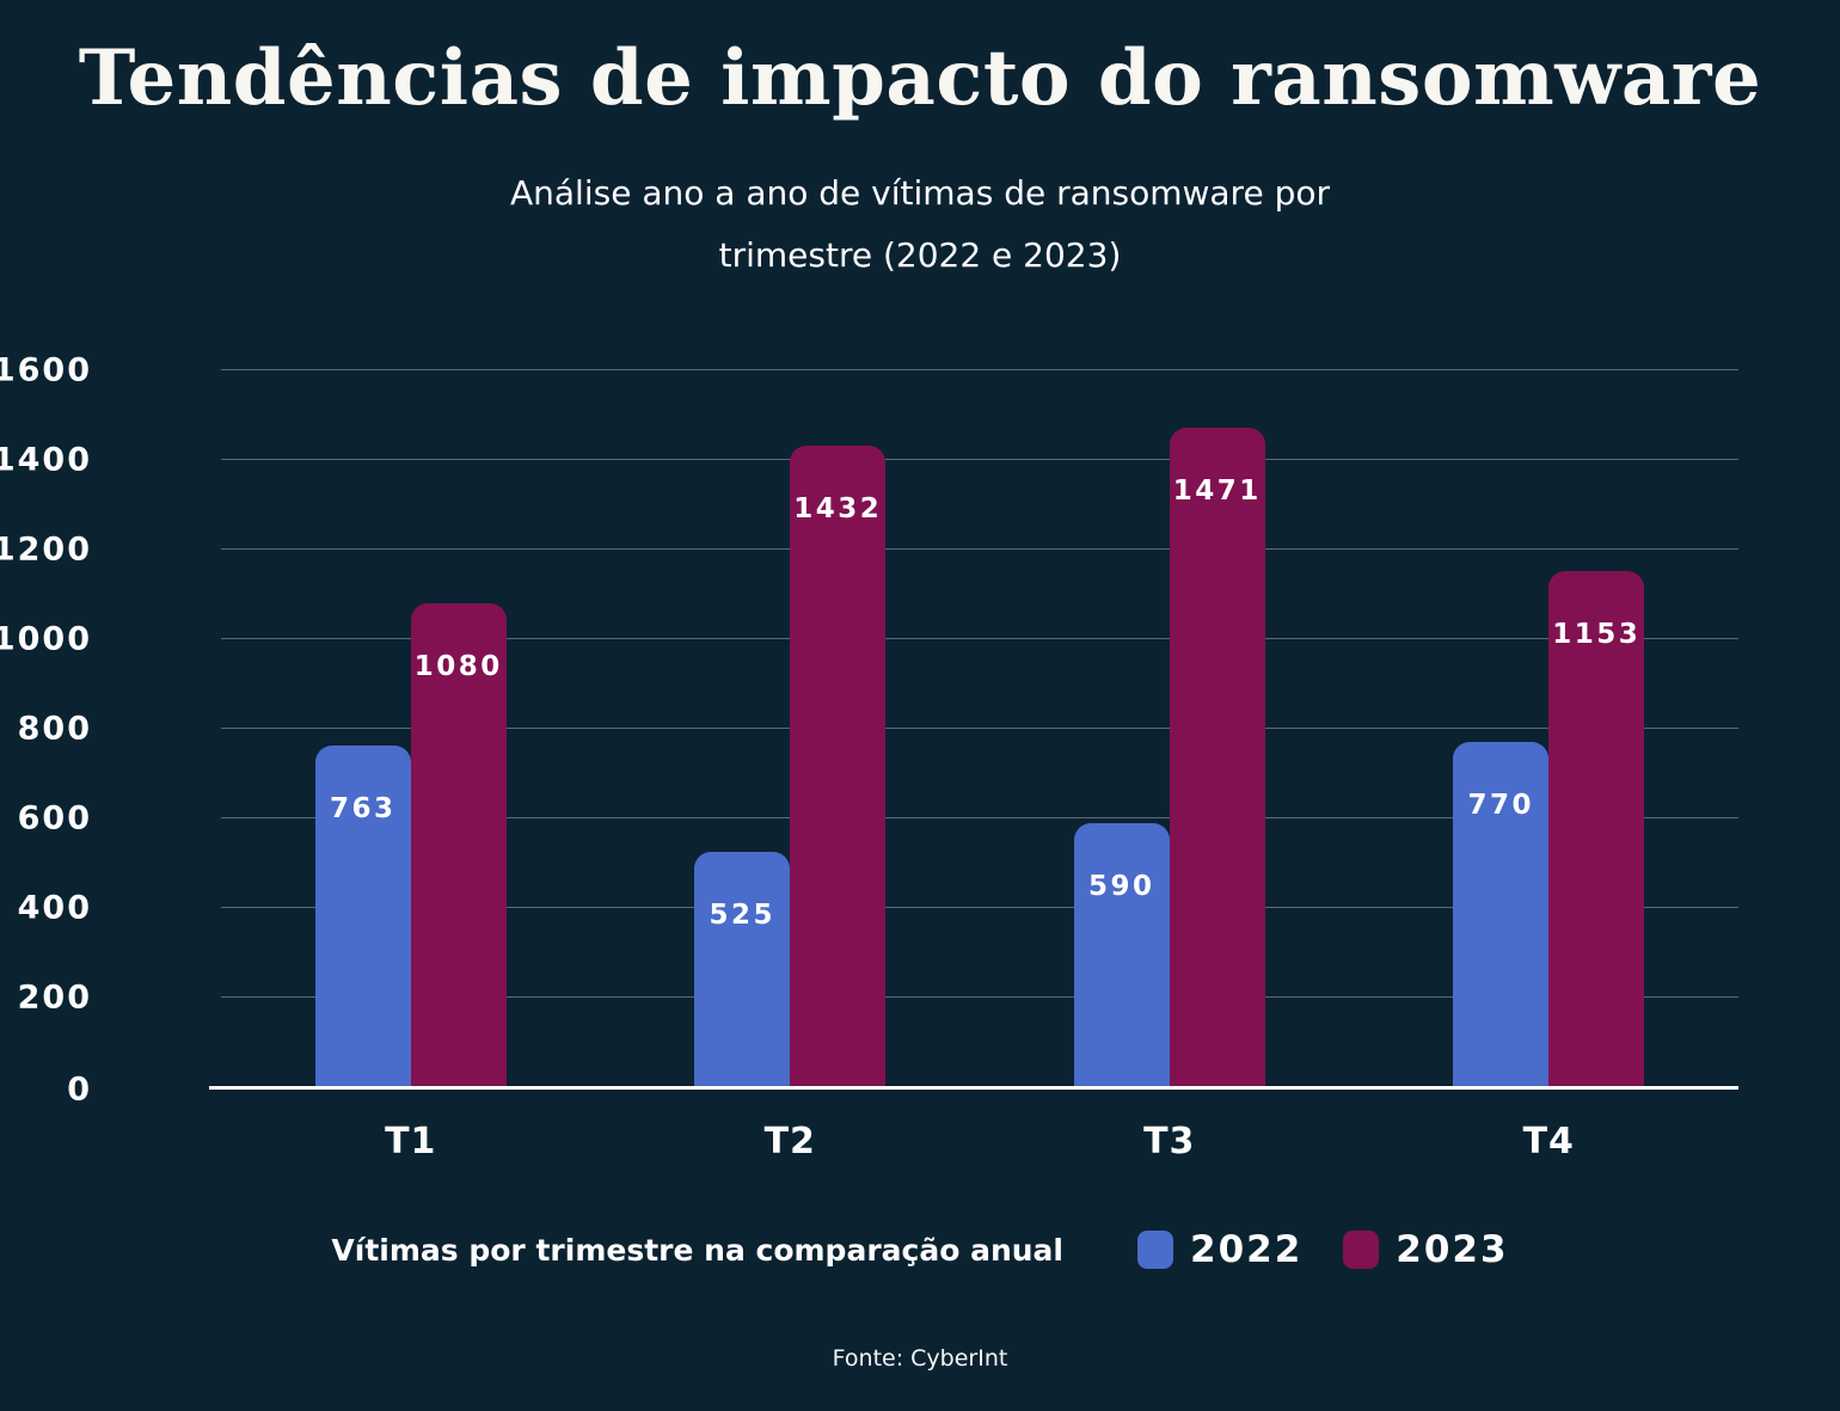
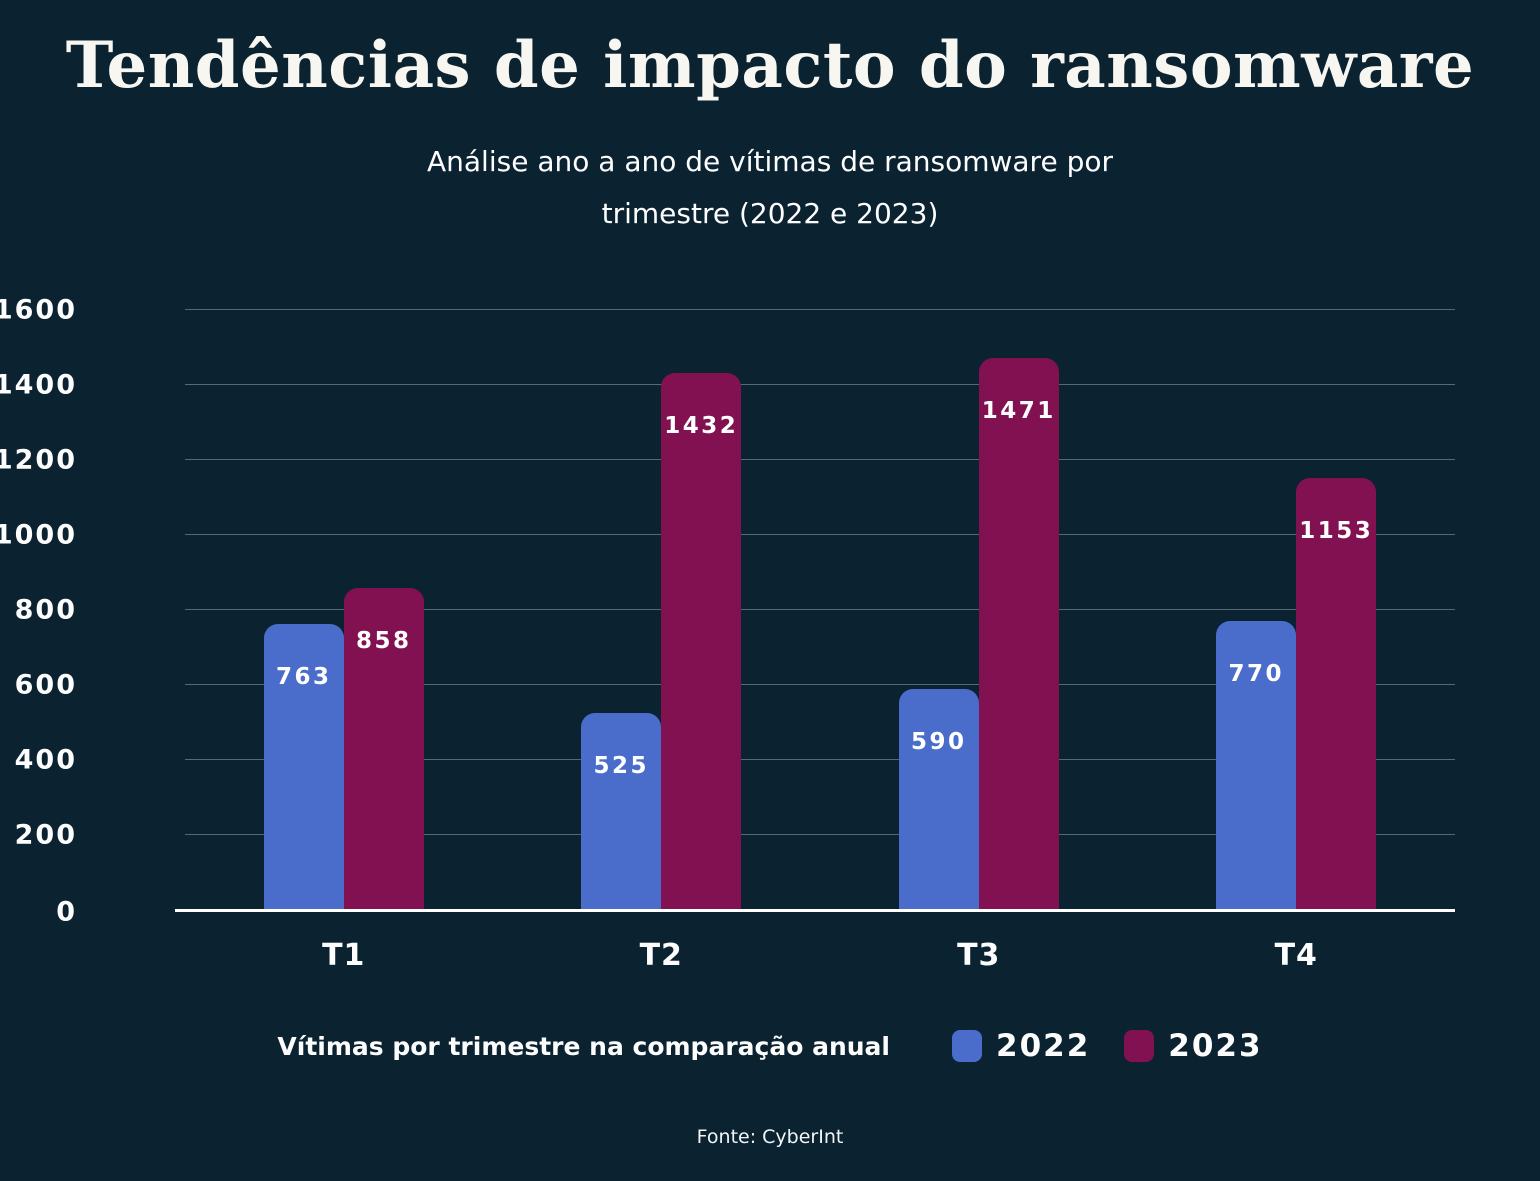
2023/T1: 1080 -> 858
